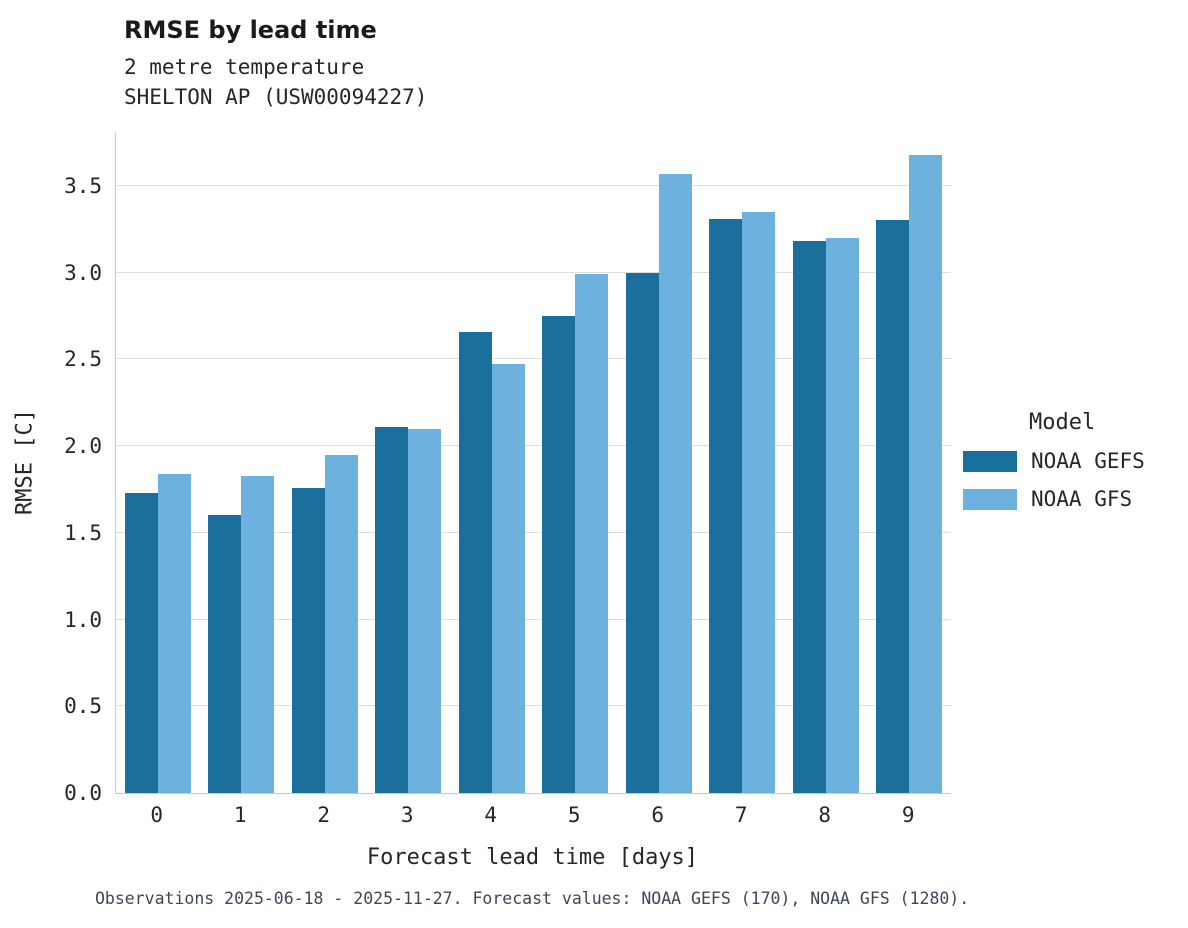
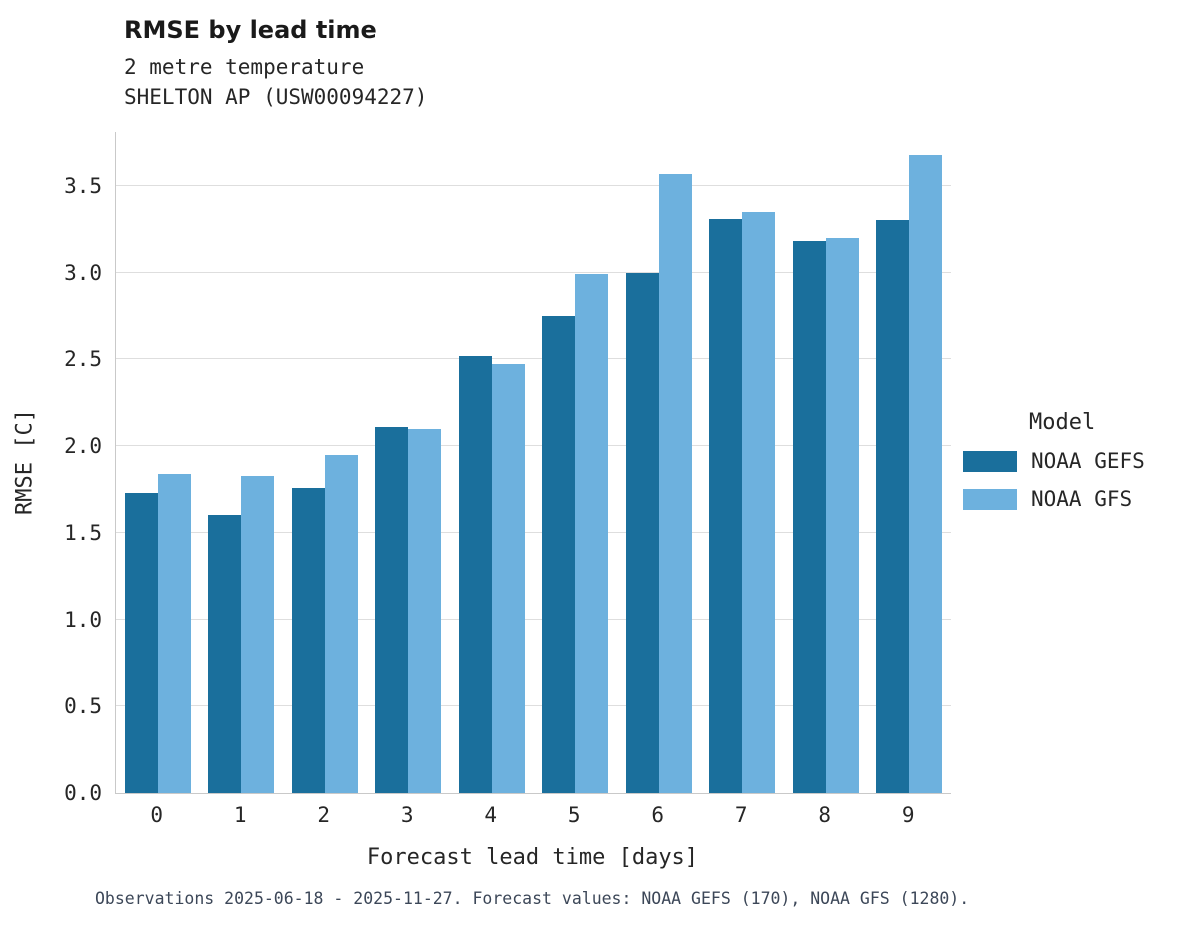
NOAA GEFS/4: 2.66 -> 2.52
